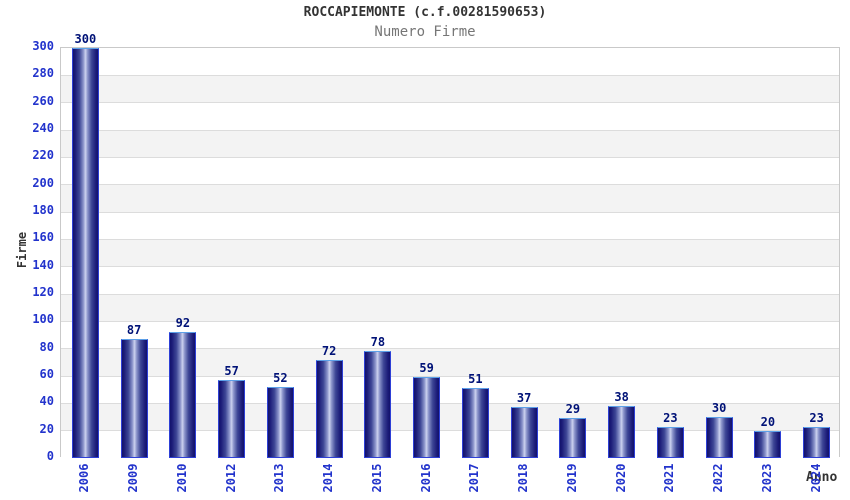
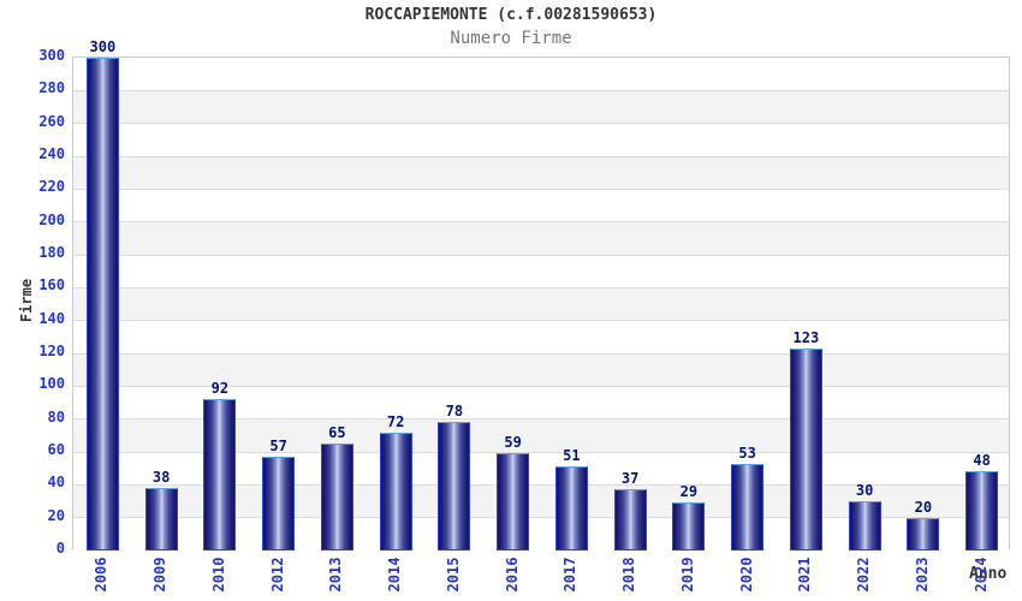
2009: 87 -> 38
2013: 52 -> 65
2020: 38 -> 53
2021: 23 -> 123
2024: 23 -> 48
